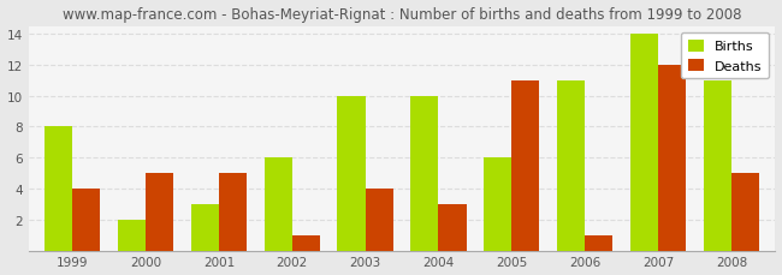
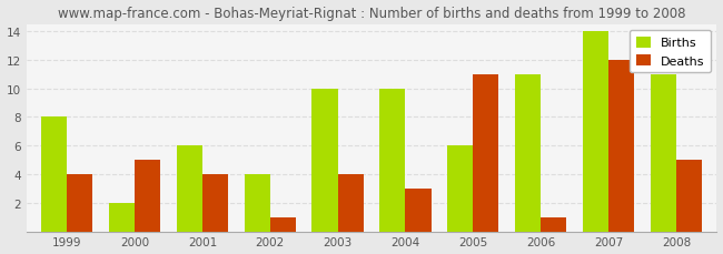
Births/2001: 3 -> 6
Deaths/2001: 5 -> 4
Births/2002: 6 -> 4
